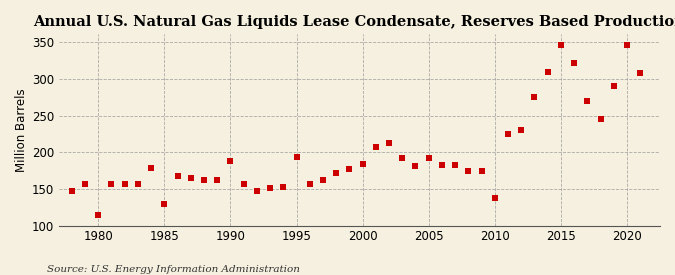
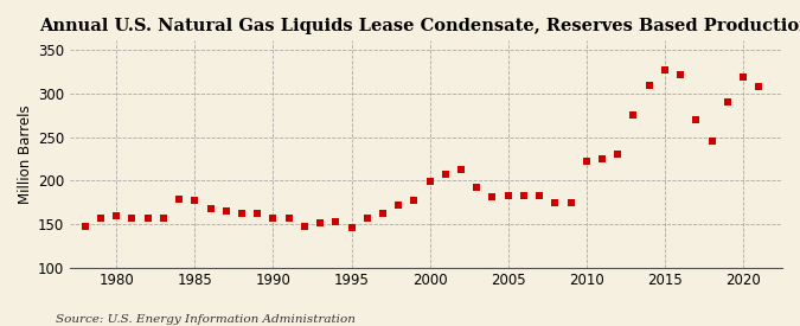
1980: 116 -> 160
1985: 130 -> 178
1990: 188 -> 158
1995: 194 -> 147
2000: 184 -> 199
2005: 192 -> 183
2010: 138 -> 222
2015: 346 -> 327
2020: 346 -> 319
